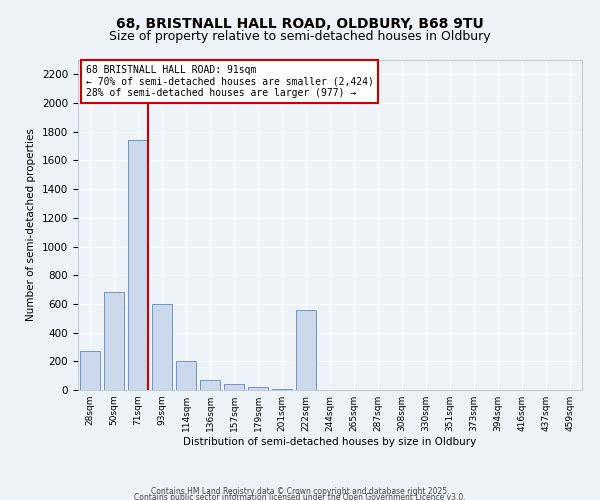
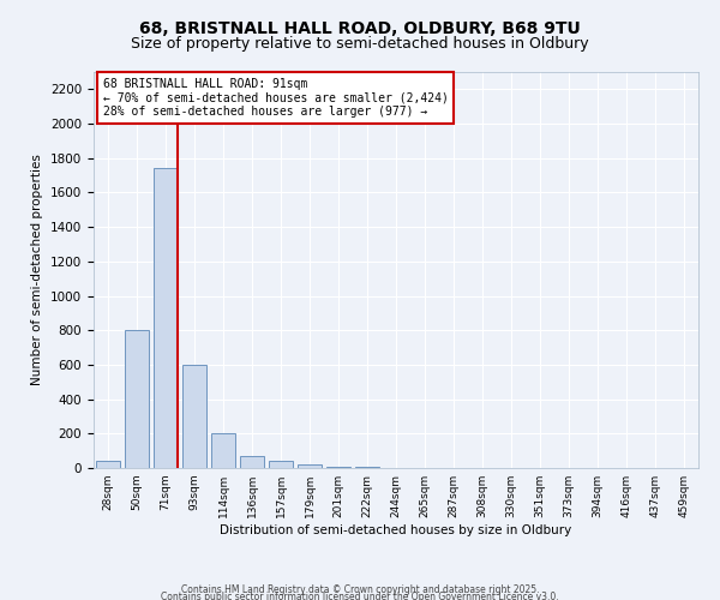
28sqm: 270 -> 40
50sqm: 680 -> 800
222sqm: 560 -> 0
